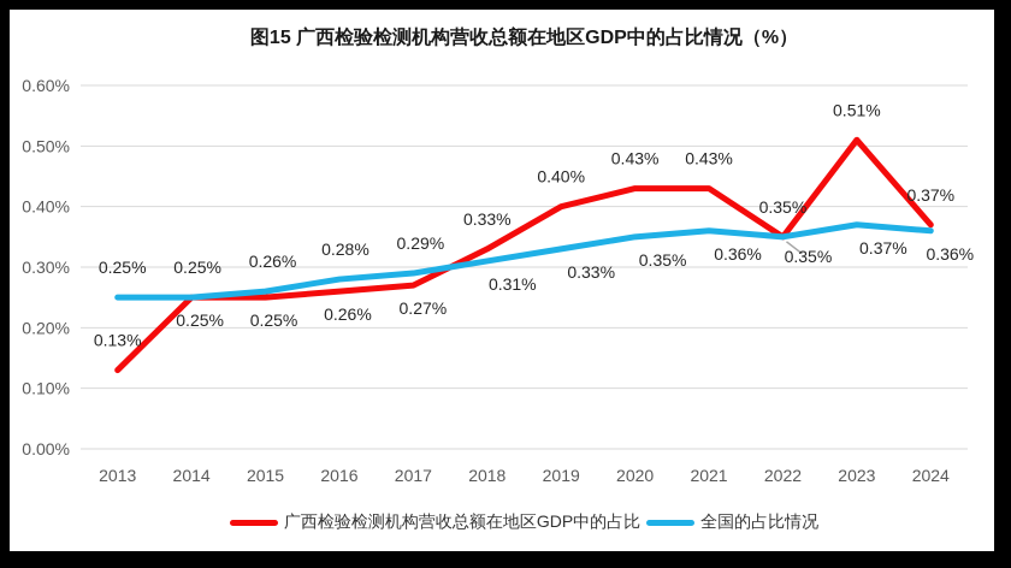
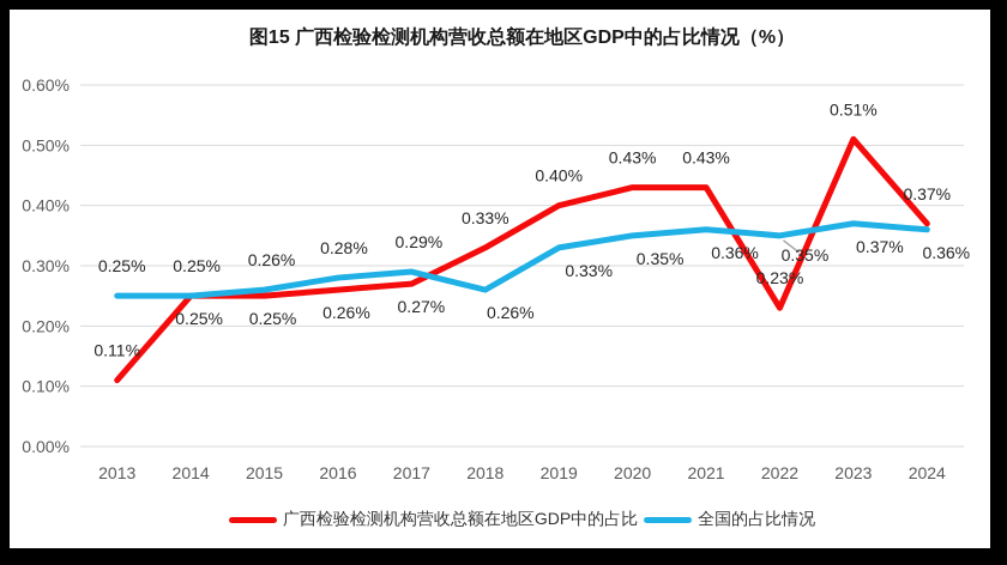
广西检验检测机构营收总额在地区GDP中的占比/2013: 0.13% -> 0.11%
全国的占比情况/2018: 0.31% -> 0.26%
广西检验检测机构营收总额在地区GDP中的占比/2022: 0.35% -> 0.23%
